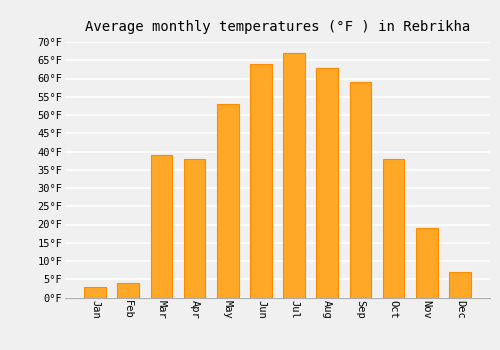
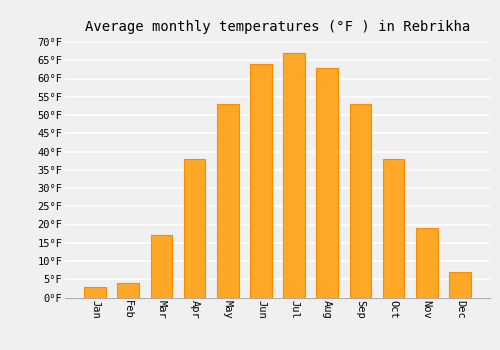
Mar: 39°F -> 17°F
Sep: 59°F -> 53°F
